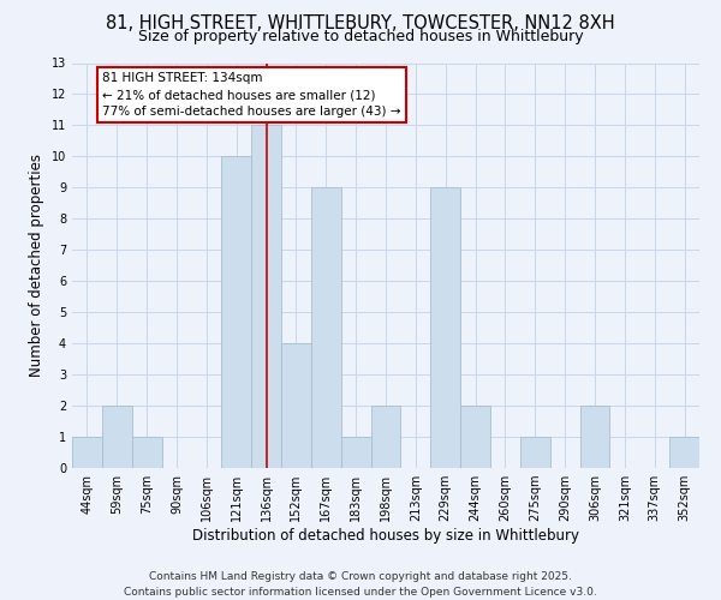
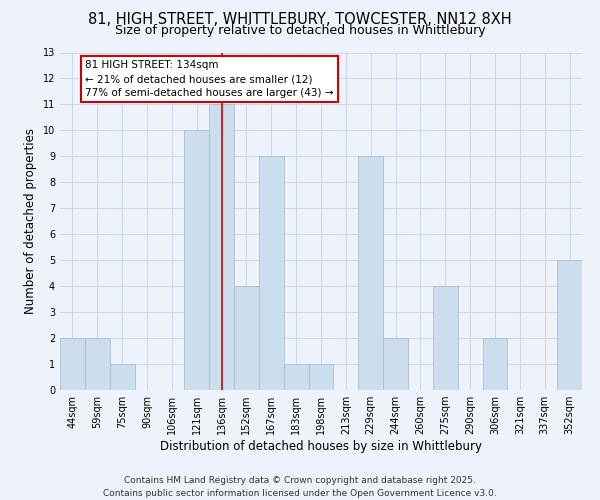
44sqm: 1 -> 2
198sqm: 2 -> 1
275sqm: 1 -> 4
352sqm: 1 -> 5
